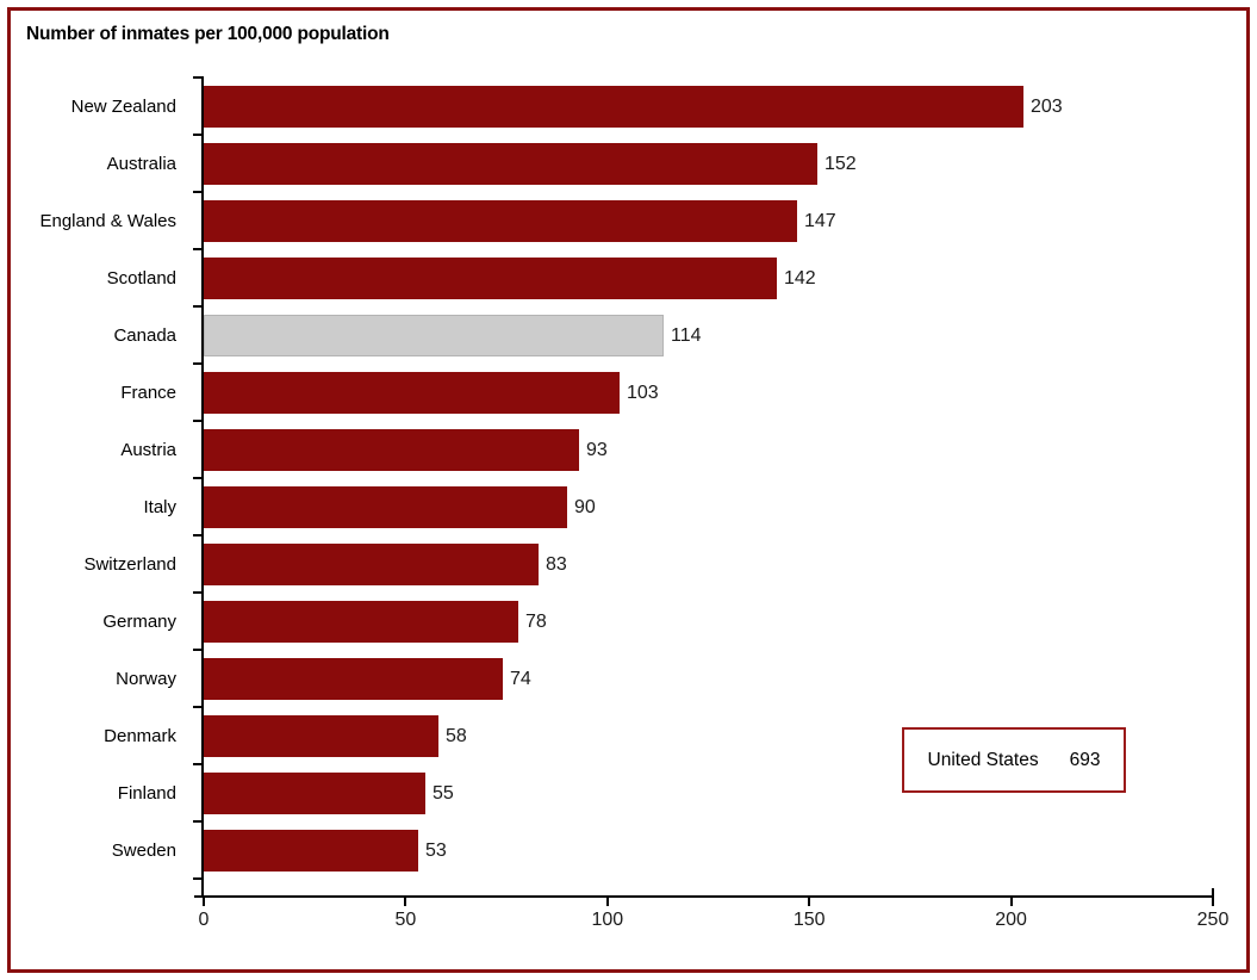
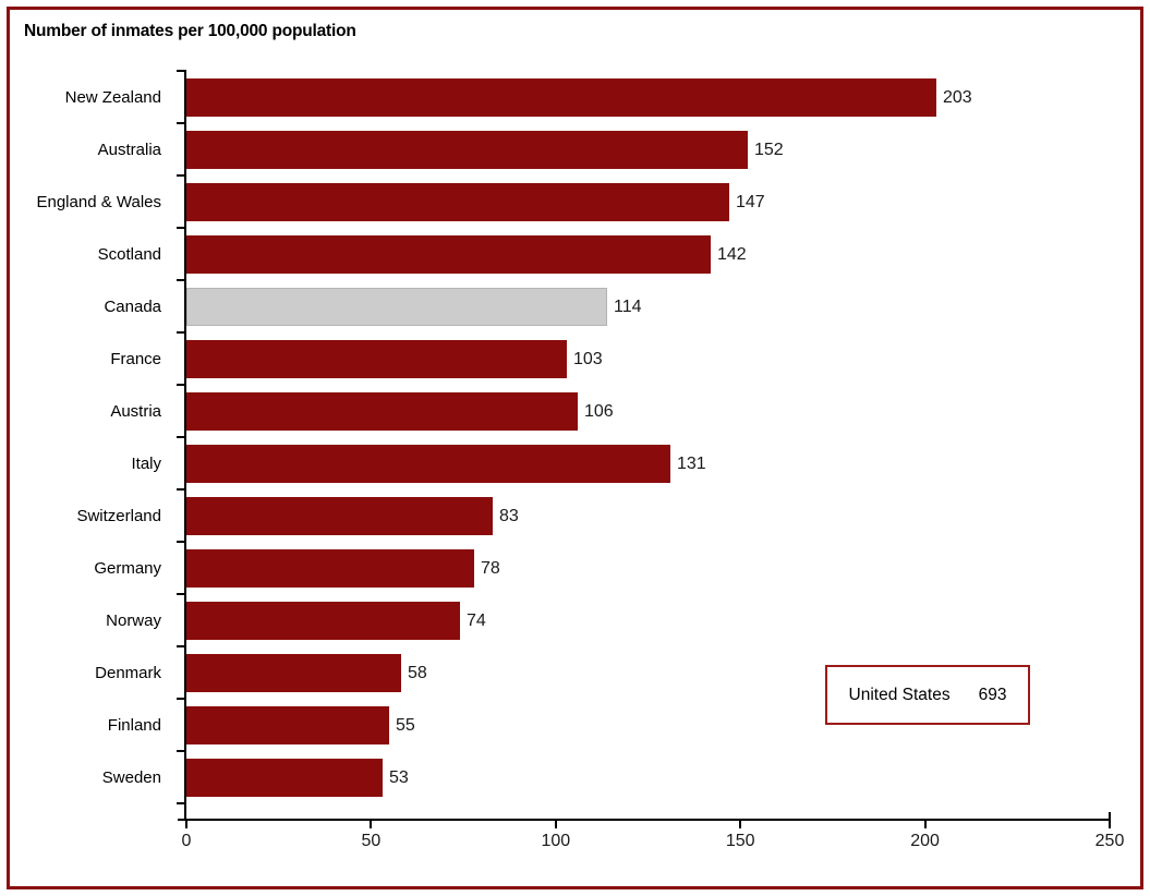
Austria: 93 -> 106
Italy: 90 -> 131
